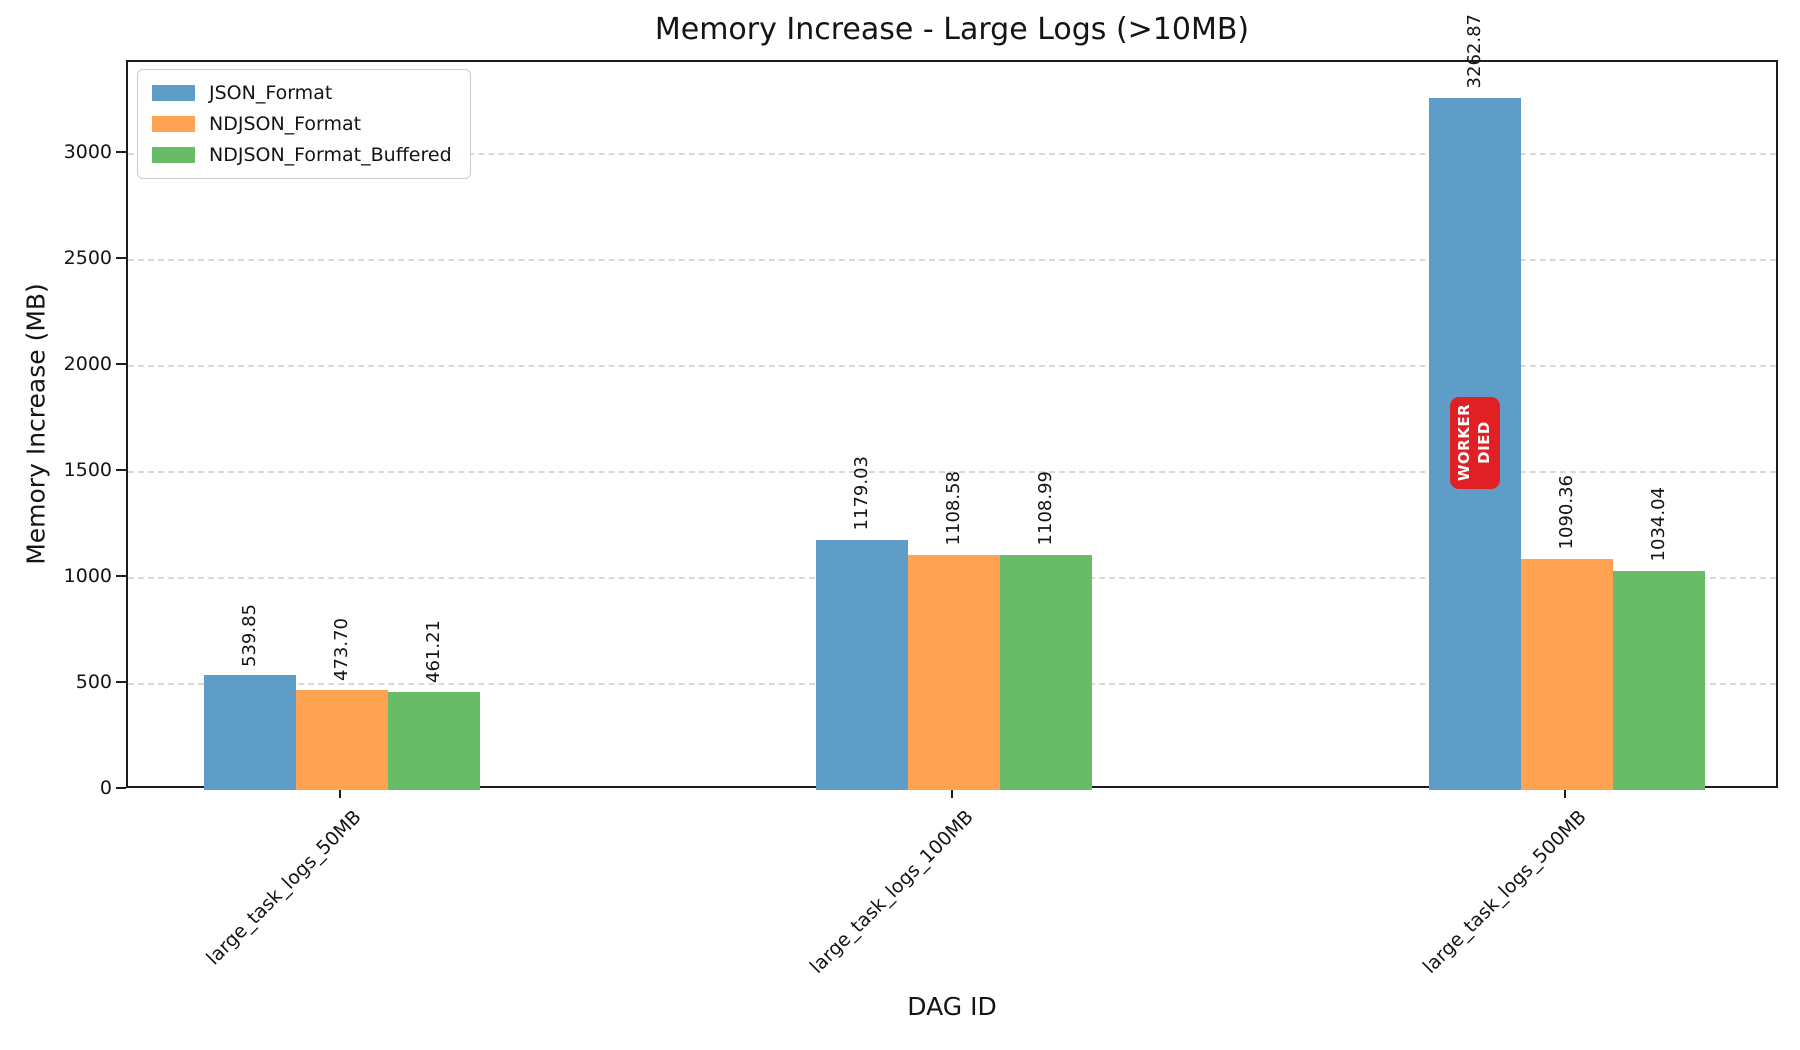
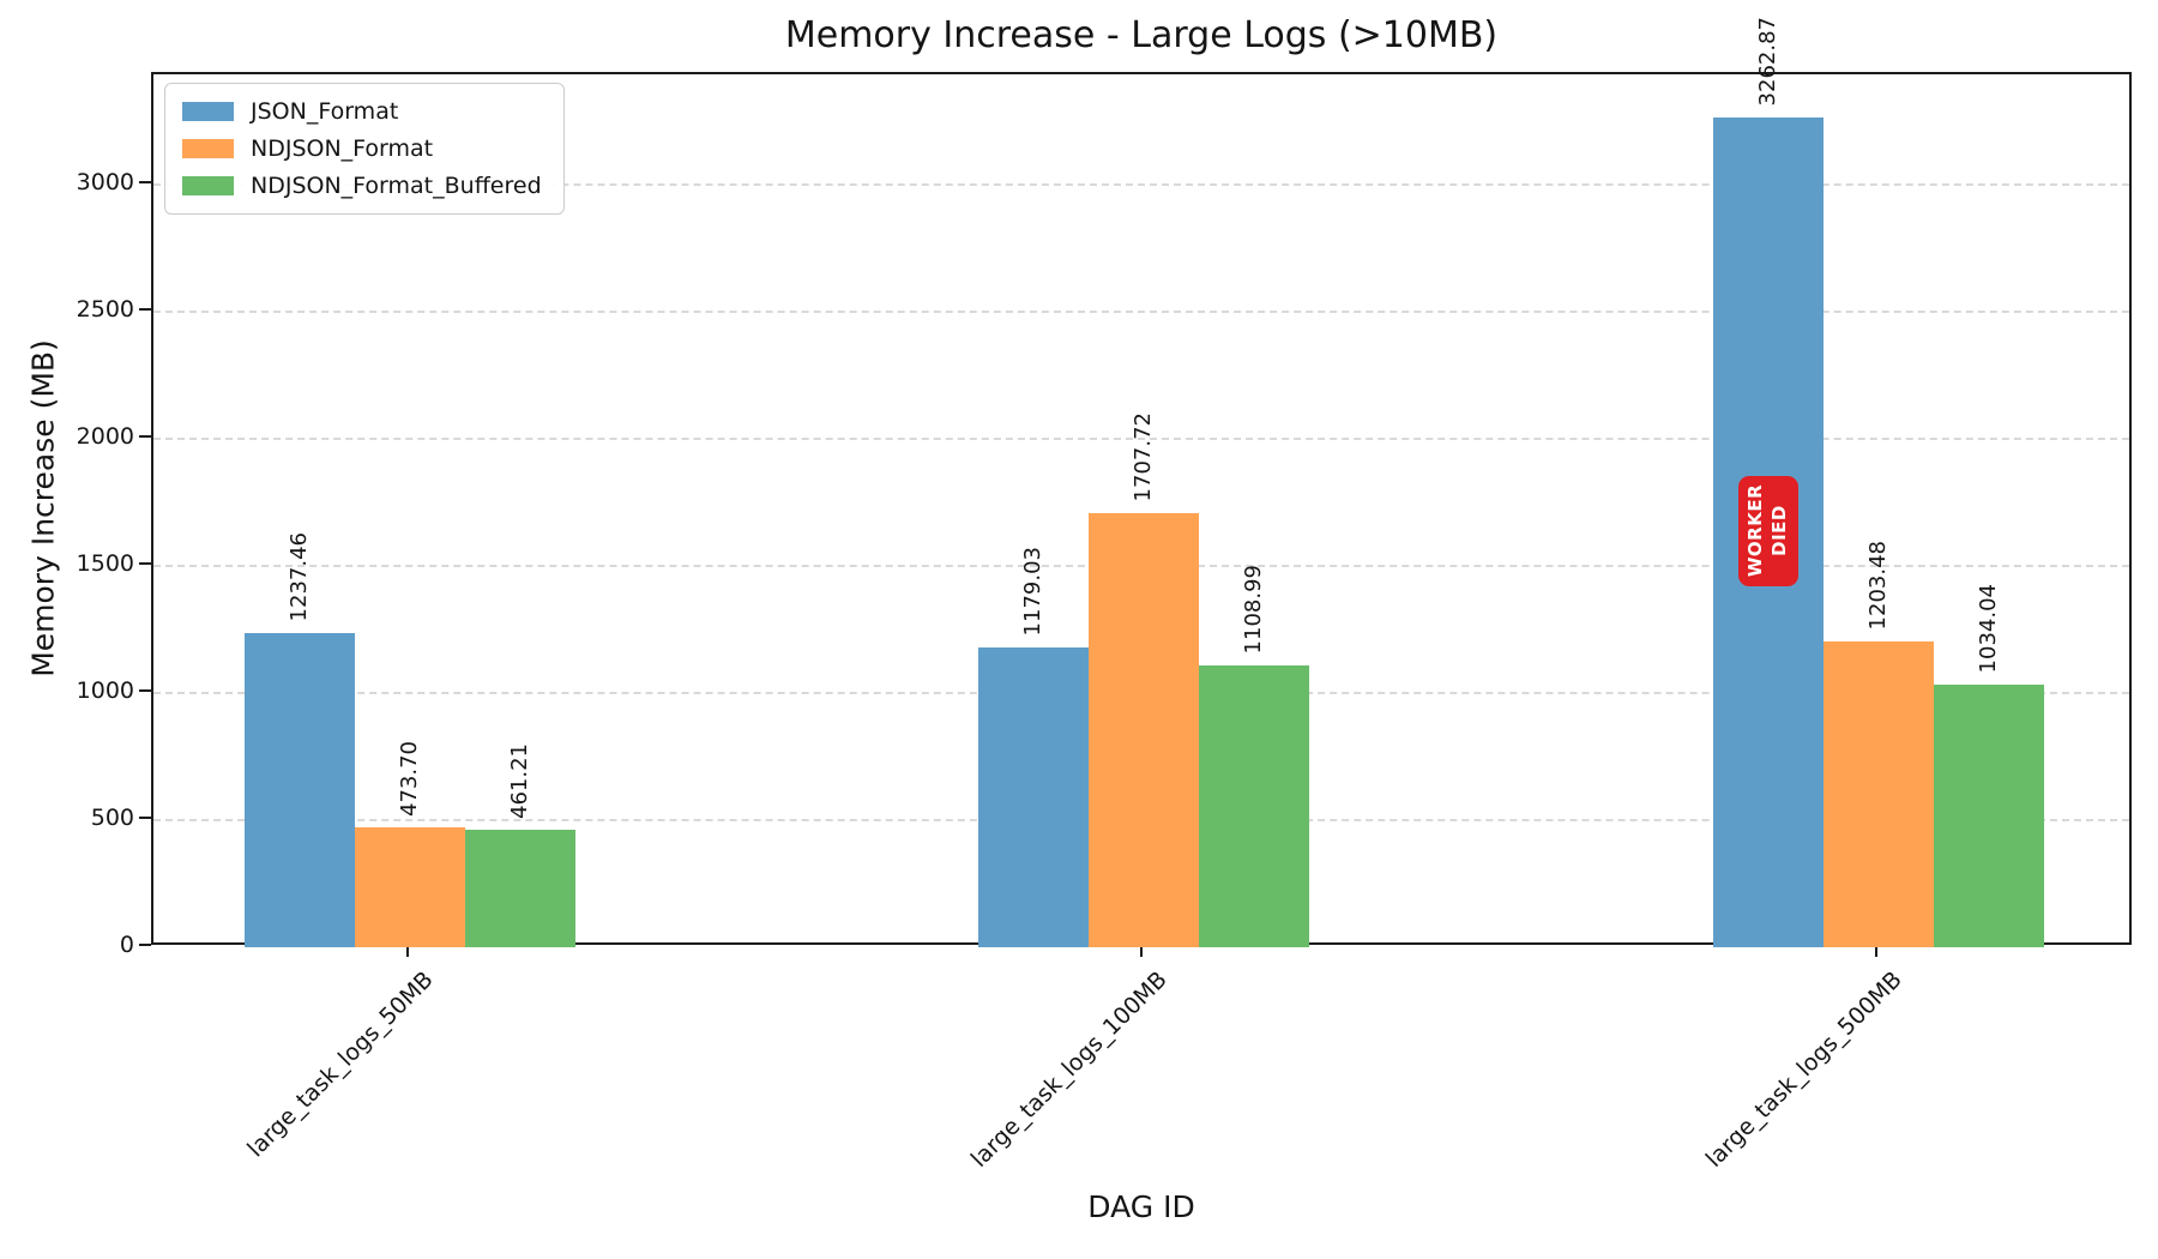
JSON_Format/large_task_logs_50MB: 539.85 -> 1237.46
NDJSON_Format/large_task_logs_100MB: 1108.58 -> 1707.72
NDJSON_Format/large_task_logs_500MB: 1090.36 -> 1203.48
